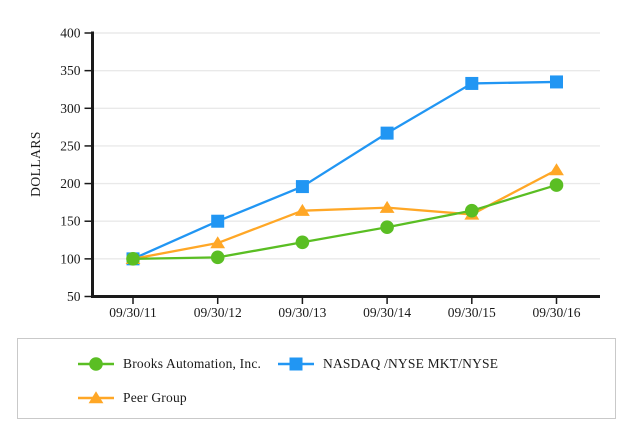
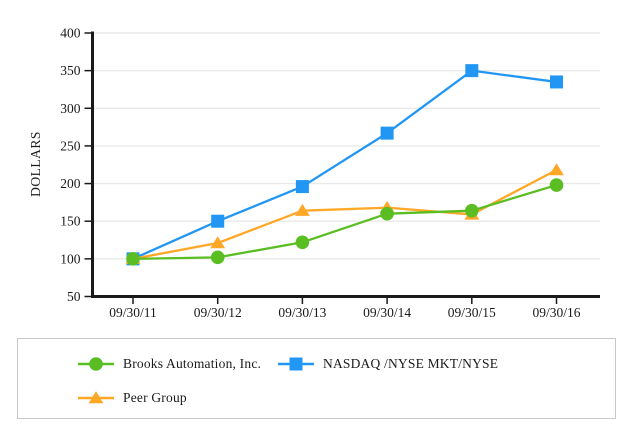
Brooks Automation, Inc./09/30/14: 140 -> 160
NASDAQ /NYSE MKT/NYSE/09/30/15: 330 -> 350
